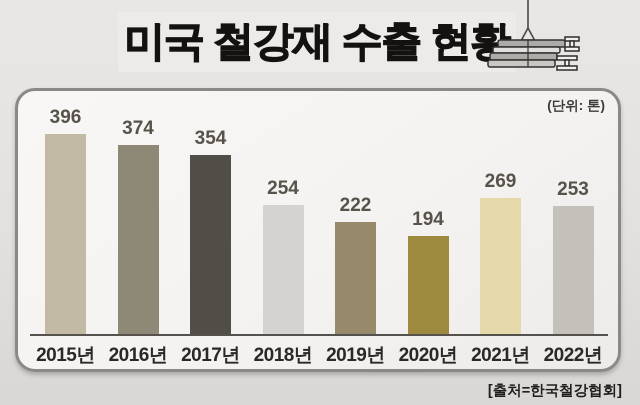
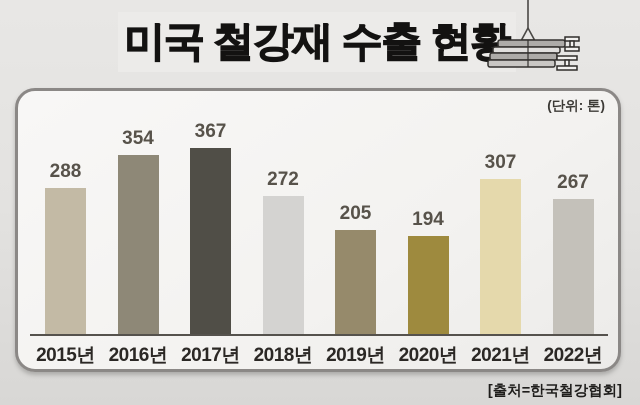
2015년: 396 -> 288
2016년: 374 -> 354
2017년: 354 -> 367
2018년: 254 -> 272
2019년: 222 -> 205
2021년: 269 -> 307
2022년: 253 -> 267
